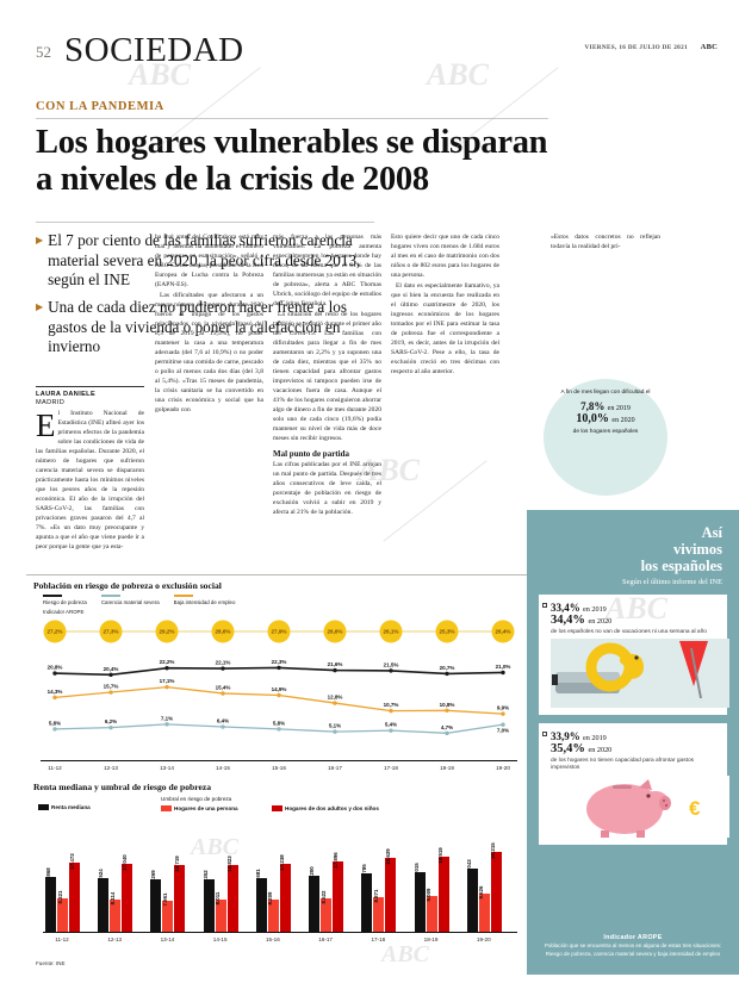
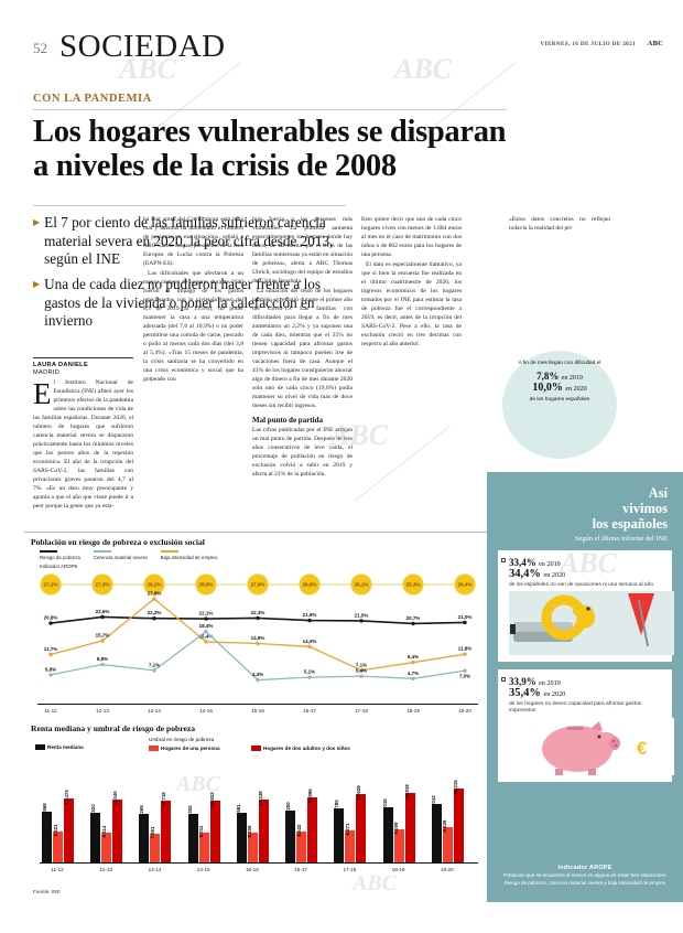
Población en riesgo de pobreza o exclusión social/Baja intensidad de empleo/11-12: 14,3% -> 11,7%
Población en riesgo de pobreza o exclusión social/Riesgo de pobreza/12-13: 20,4% -> 22,6%
Población en riesgo de pobreza o exclusión social/Carencia material severa/12-13: 6,2% -> 8,8%
Población en riesgo de pobreza o exclusión social/Baja intensidad de empleo/13-14: 17,1% -> 27,9%
Población en riesgo de pobreza o exclusión social/Carencia material severa/14-15: 6,4% -> 18,4%
Población en riesgo de pobreza o exclusión social/Carencia material severa/15-16: 5,8% -> 4,3%
Población en riesgo de pobreza o exclusión social/Baja intensidad de empleo/16-17: 12,8% -> 14,0%
Población en riesgo de pobreza o exclusión social/Baja intensidad de empleo/17-18: 10,7% -> 7,1%
Población en riesgo de pobreza o exclusión social/Baja intensidad de empleo/18-19: 10,8% -> 9,4%
Población en riesgo de pobreza o exclusión social/Baja intensidad de empleo/19-20: 9,9% -> 11,8%
